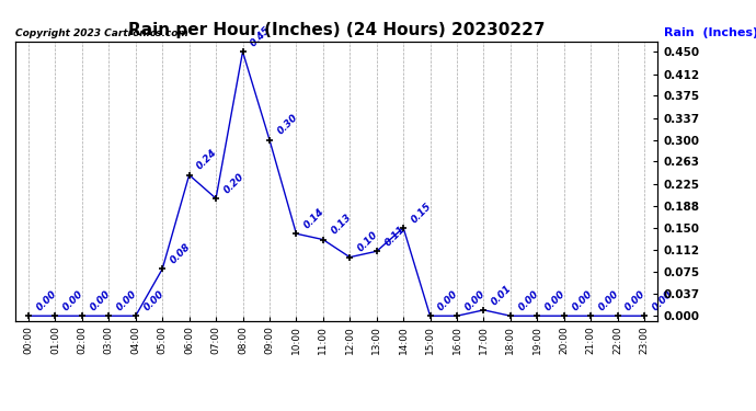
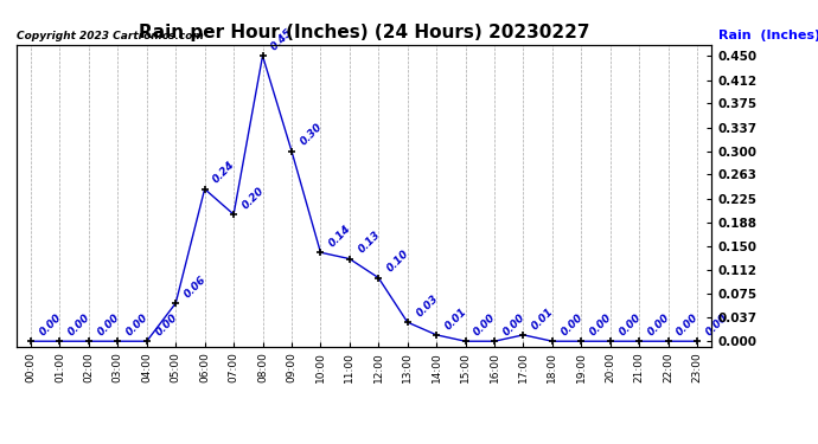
05:00: 0.08 -> 0.06
13:00: 0.11 -> 0.03
14:00: 0.15 -> 0.01
